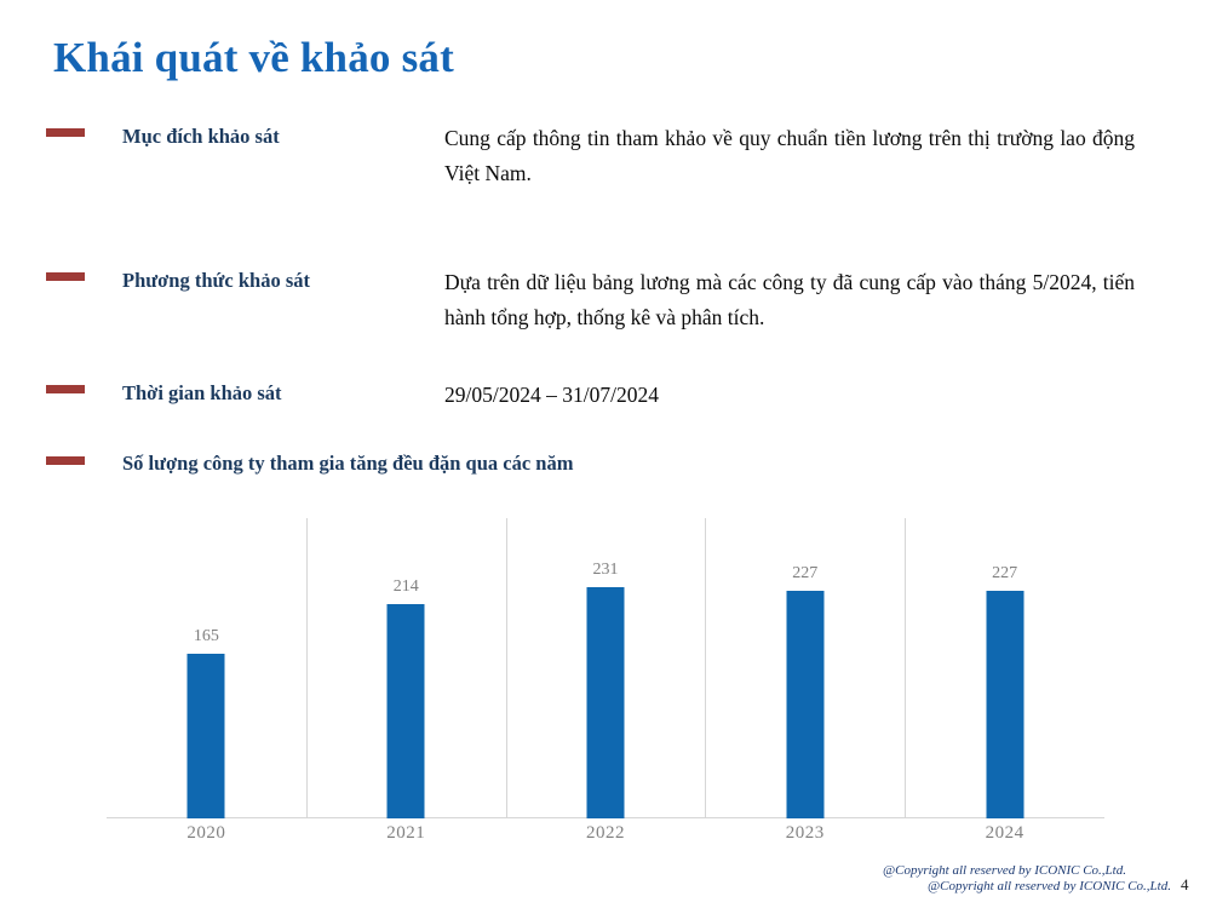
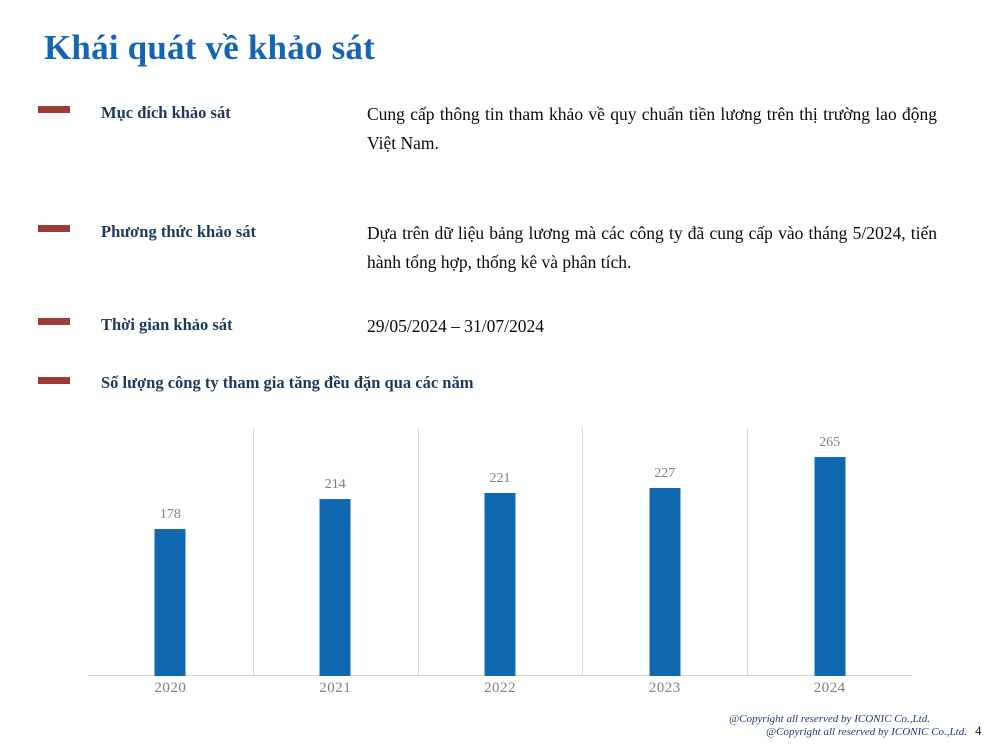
2020: 165 -> 178
2022: 231 -> 221
2024: 227 -> 265
